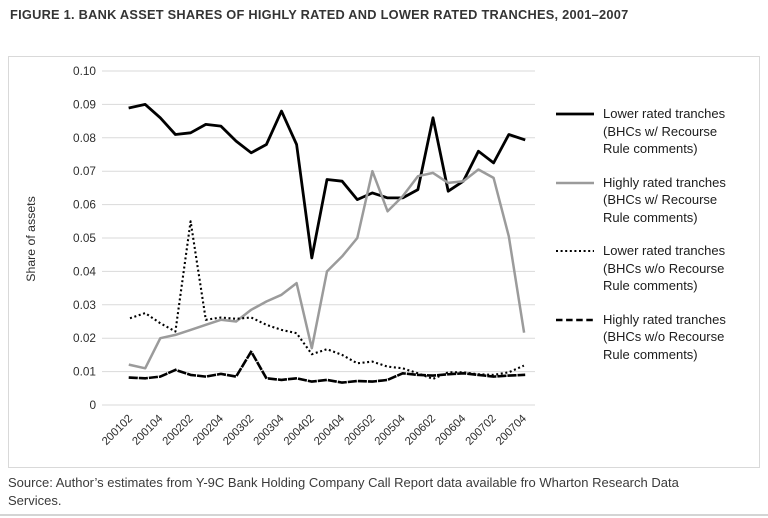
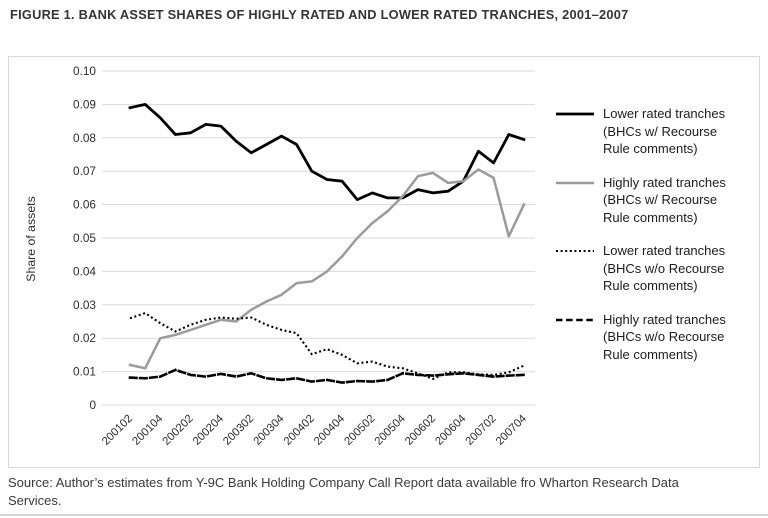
Lower rated tranches (BHCs w/o Recourse Rule comments)/200202: 0.055 -> 0.024
Highly rated tranches (BHCs w/o Recourse Rule comments)/200302: 0.016 -> 0.009
Lower rated tranches (BHCs w/ Recourse Rule comments)/200304: 0.088 -> 0.081
Lower rated tranches (BHCs w/ Recourse Rule comments)/200402: 0.044 -> 0.070
Highly rated tranches (BHCs w/ Recourse Rule comments)/200402: 0.017 -> 0.037
Highly rated tranches (BHCs w/ Recourse Rule comments)/200502: 0.070 -> 0.054
Lower rated tranches (BHCs w/ Recourse Rule comments)/200602: 0.086 -> 0.064
Highly rated tranches (BHCs w/ Recourse Rule comments)/200704: 0.022 -> 0.060
